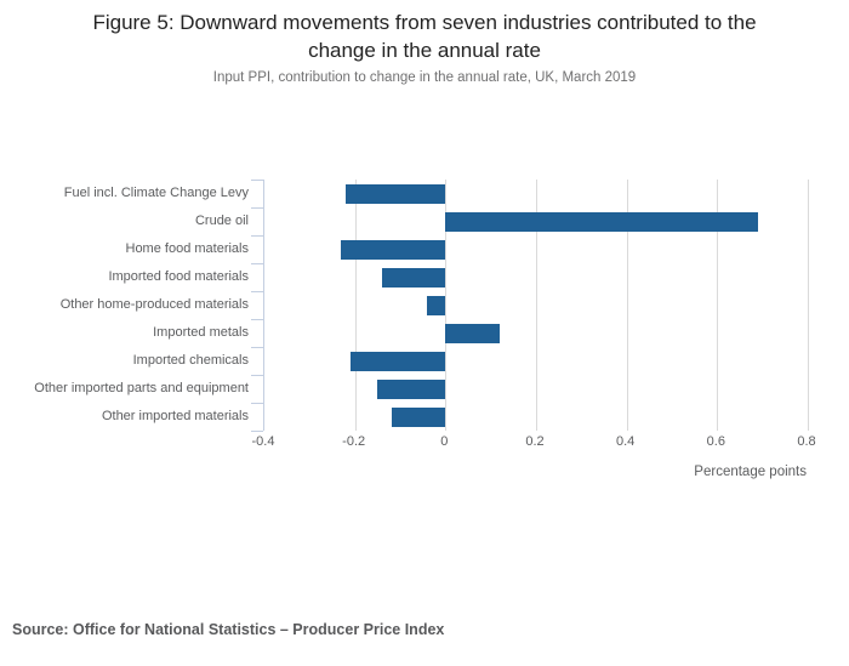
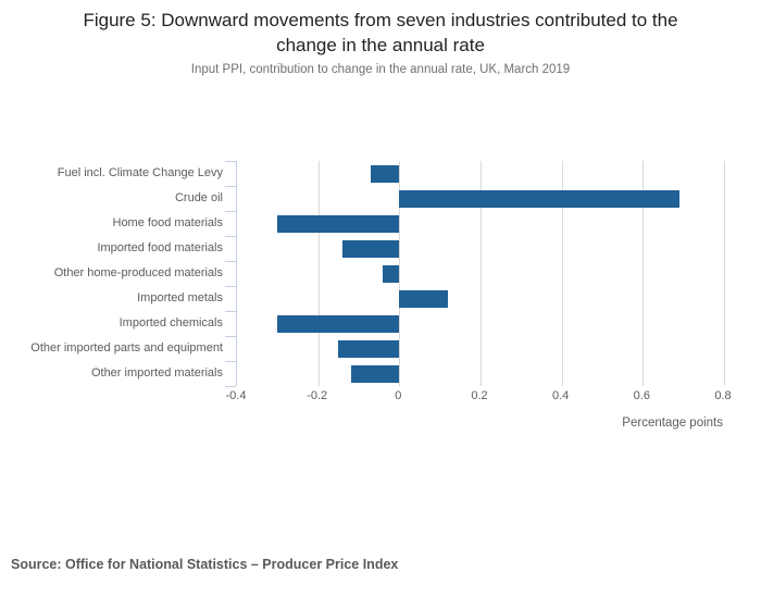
Fuel incl. Climate Change Levy: -0.22 -> -0.07
Home food materials: -0.23 -> -0.30
Imported chemicals: -0.21 -> -0.30
